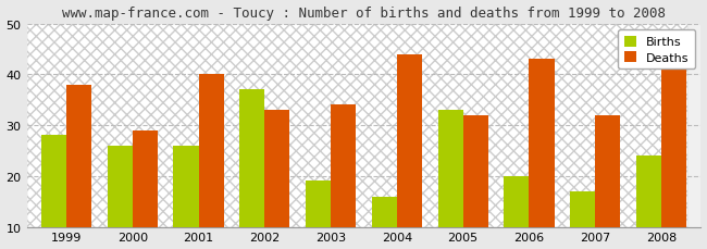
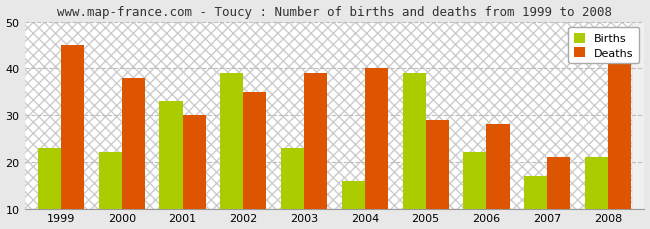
Births/1999: 28 -> 23
Deaths/1999: 38 -> 45
Births/2000: 26 -> 22
Deaths/2000: 29 -> 38
Births/2001: 26 -> 33
Deaths/2001: 40 -> 30
Births/2002: 37 -> 39
Deaths/2002: 33 -> 35
Births/2003: 19 -> 23
Deaths/2003: 34 -> 39
Deaths/2004: 44 -> 40
Births/2005: 33 -> 39
Deaths/2005: 32 -> 29
Births/2006: 20 -> 22
Deaths/2006: 43 -> 28
Deaths/2007: 32 -> 21
Births/2008: 24 -> 21
